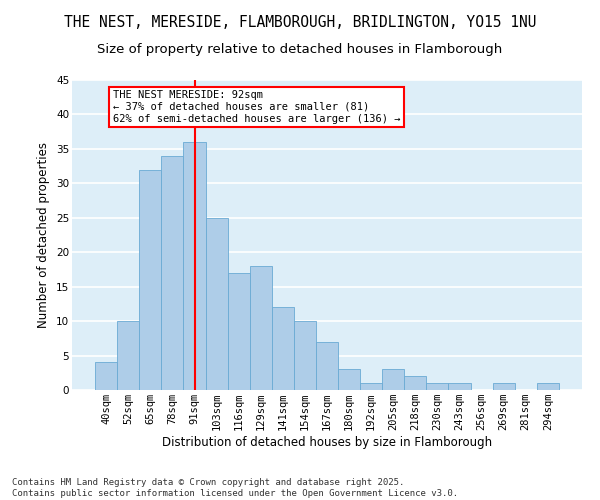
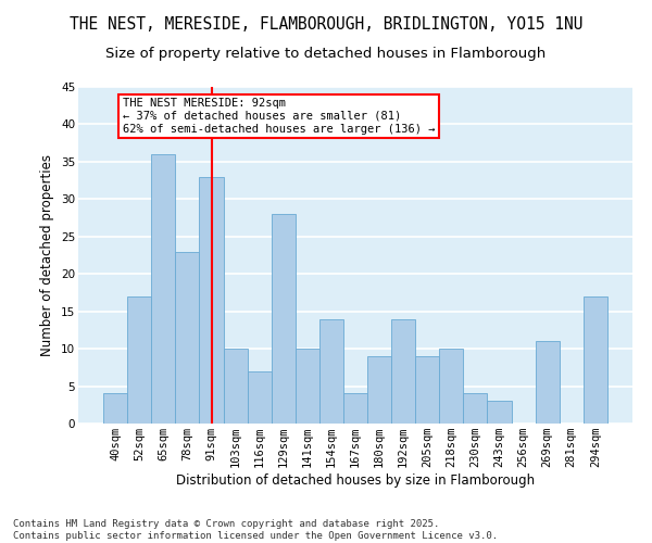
52sqm: 10 -> 17
65sqm: 32 -> 36
78sqm: 34 -> 23
91sqm: 36 -> 33
103sqm: 25 -> 10
116sqm: 17 -> 7
129sqm: 18 -> 28
141sqm: 12 -> 10
154sqm: 10 -> 14
167sqm: 7 -> 4
180sqm: 3 -> 9
192sqm: 1 -> 14
205sqm: 3 -> 9
218sqm: 2 -> 10
230sqm: 1 -> 4
243sqm: 1 -> 3
269sqm: 1 -> 11
294sqm: 1 -> 17
